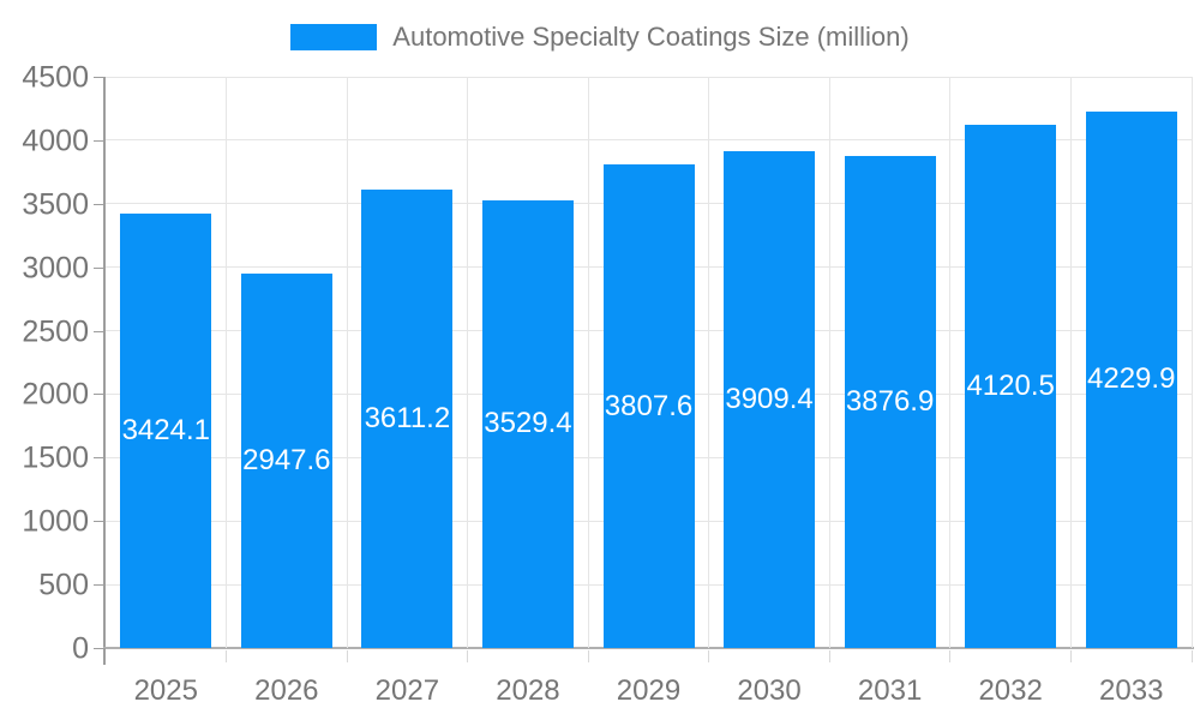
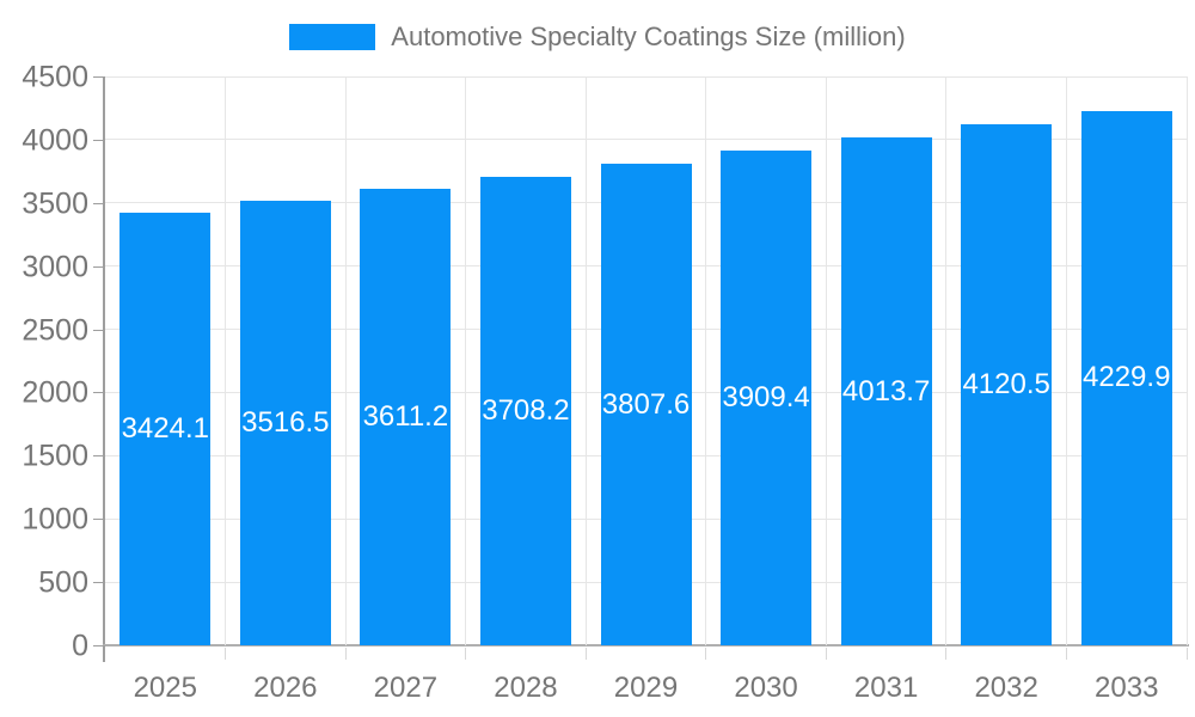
2026: 2947.6 -> 3516.5
2028: 3529.4 -> 3708.2
2031: 3876.9 -> 4013.7
